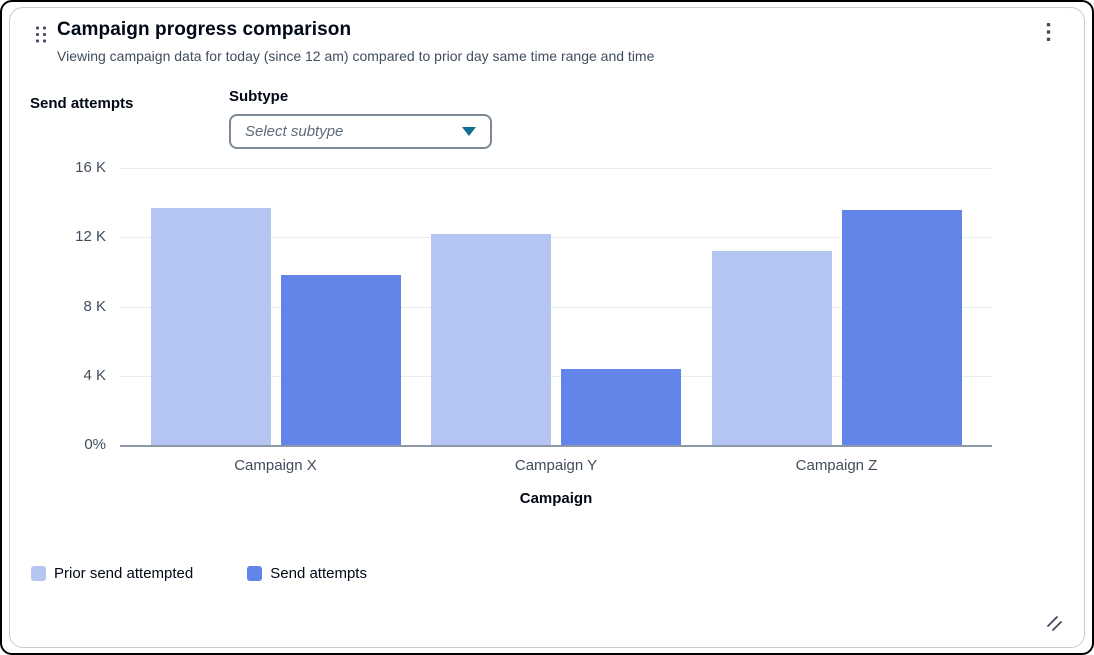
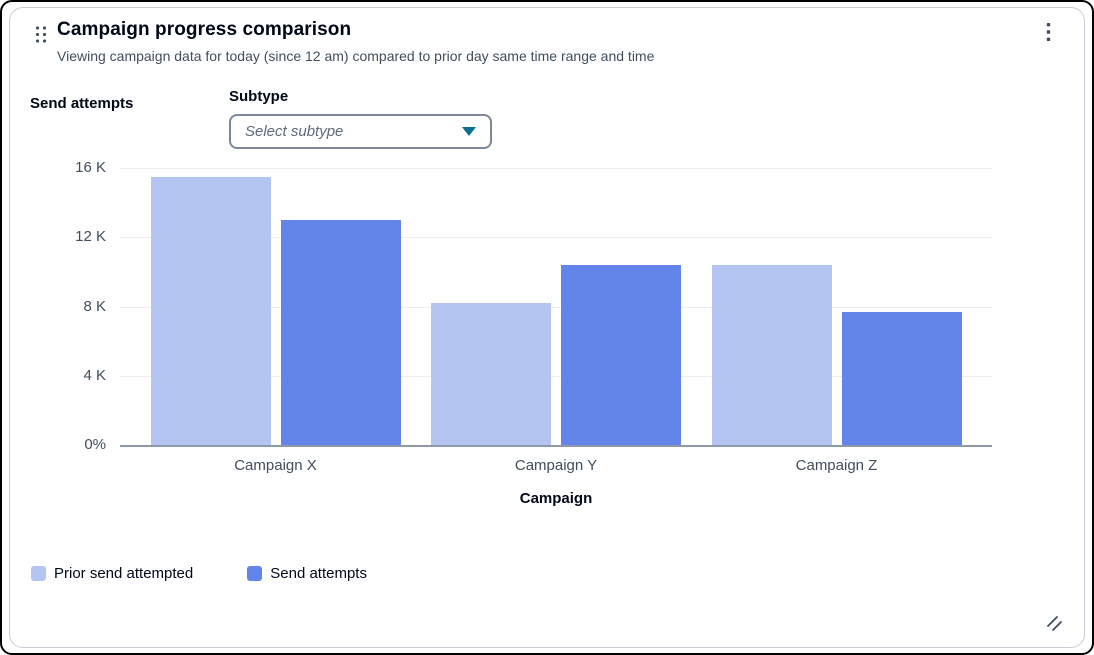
Prior send attempted/Campaign X: 13.7K -> 15.5K
Send attempts/Campaign X: 9.8K -> 13.0K
Prior send attempted/Campaign Y: 12.2K -> 8.2K
Send attempts/Campaign Y: 4.4K -> 10.4K
Prior send attempted/Campaign Z: 11.2K -> 10.4K
Send attempts/Campaign Z: 13.6K -> 7.7K
